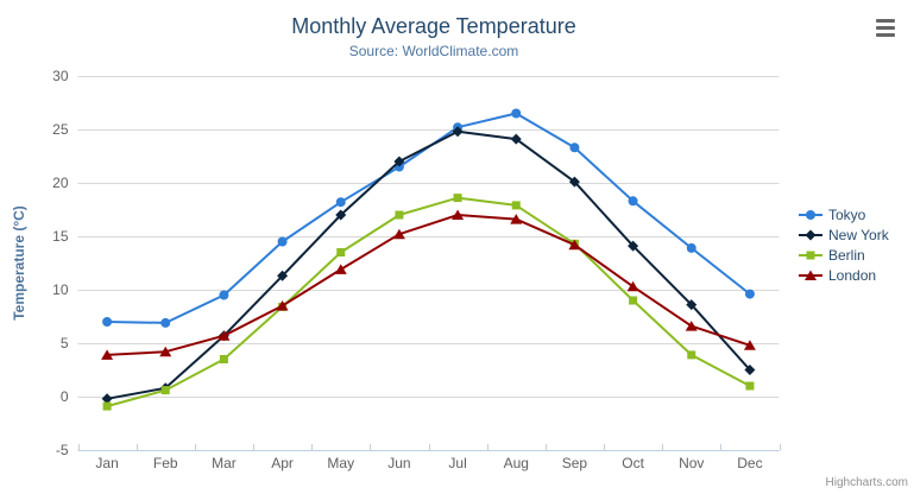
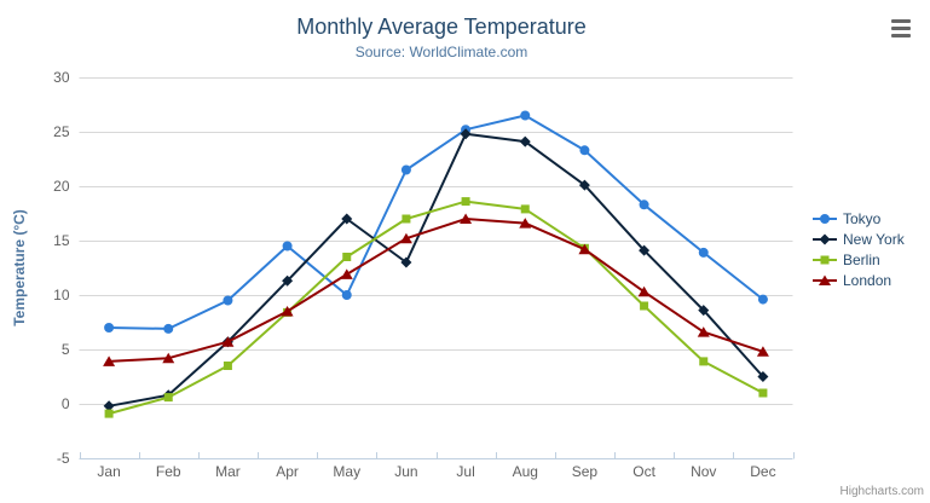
Tokyo/May: 18 -> 10
New York/Jun: 22 -> 13
